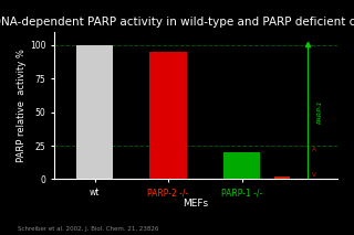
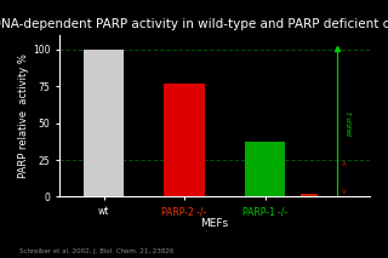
PARP-2 -/-: 95 -> 77
PARP-1 -/-: 20 -> 37
